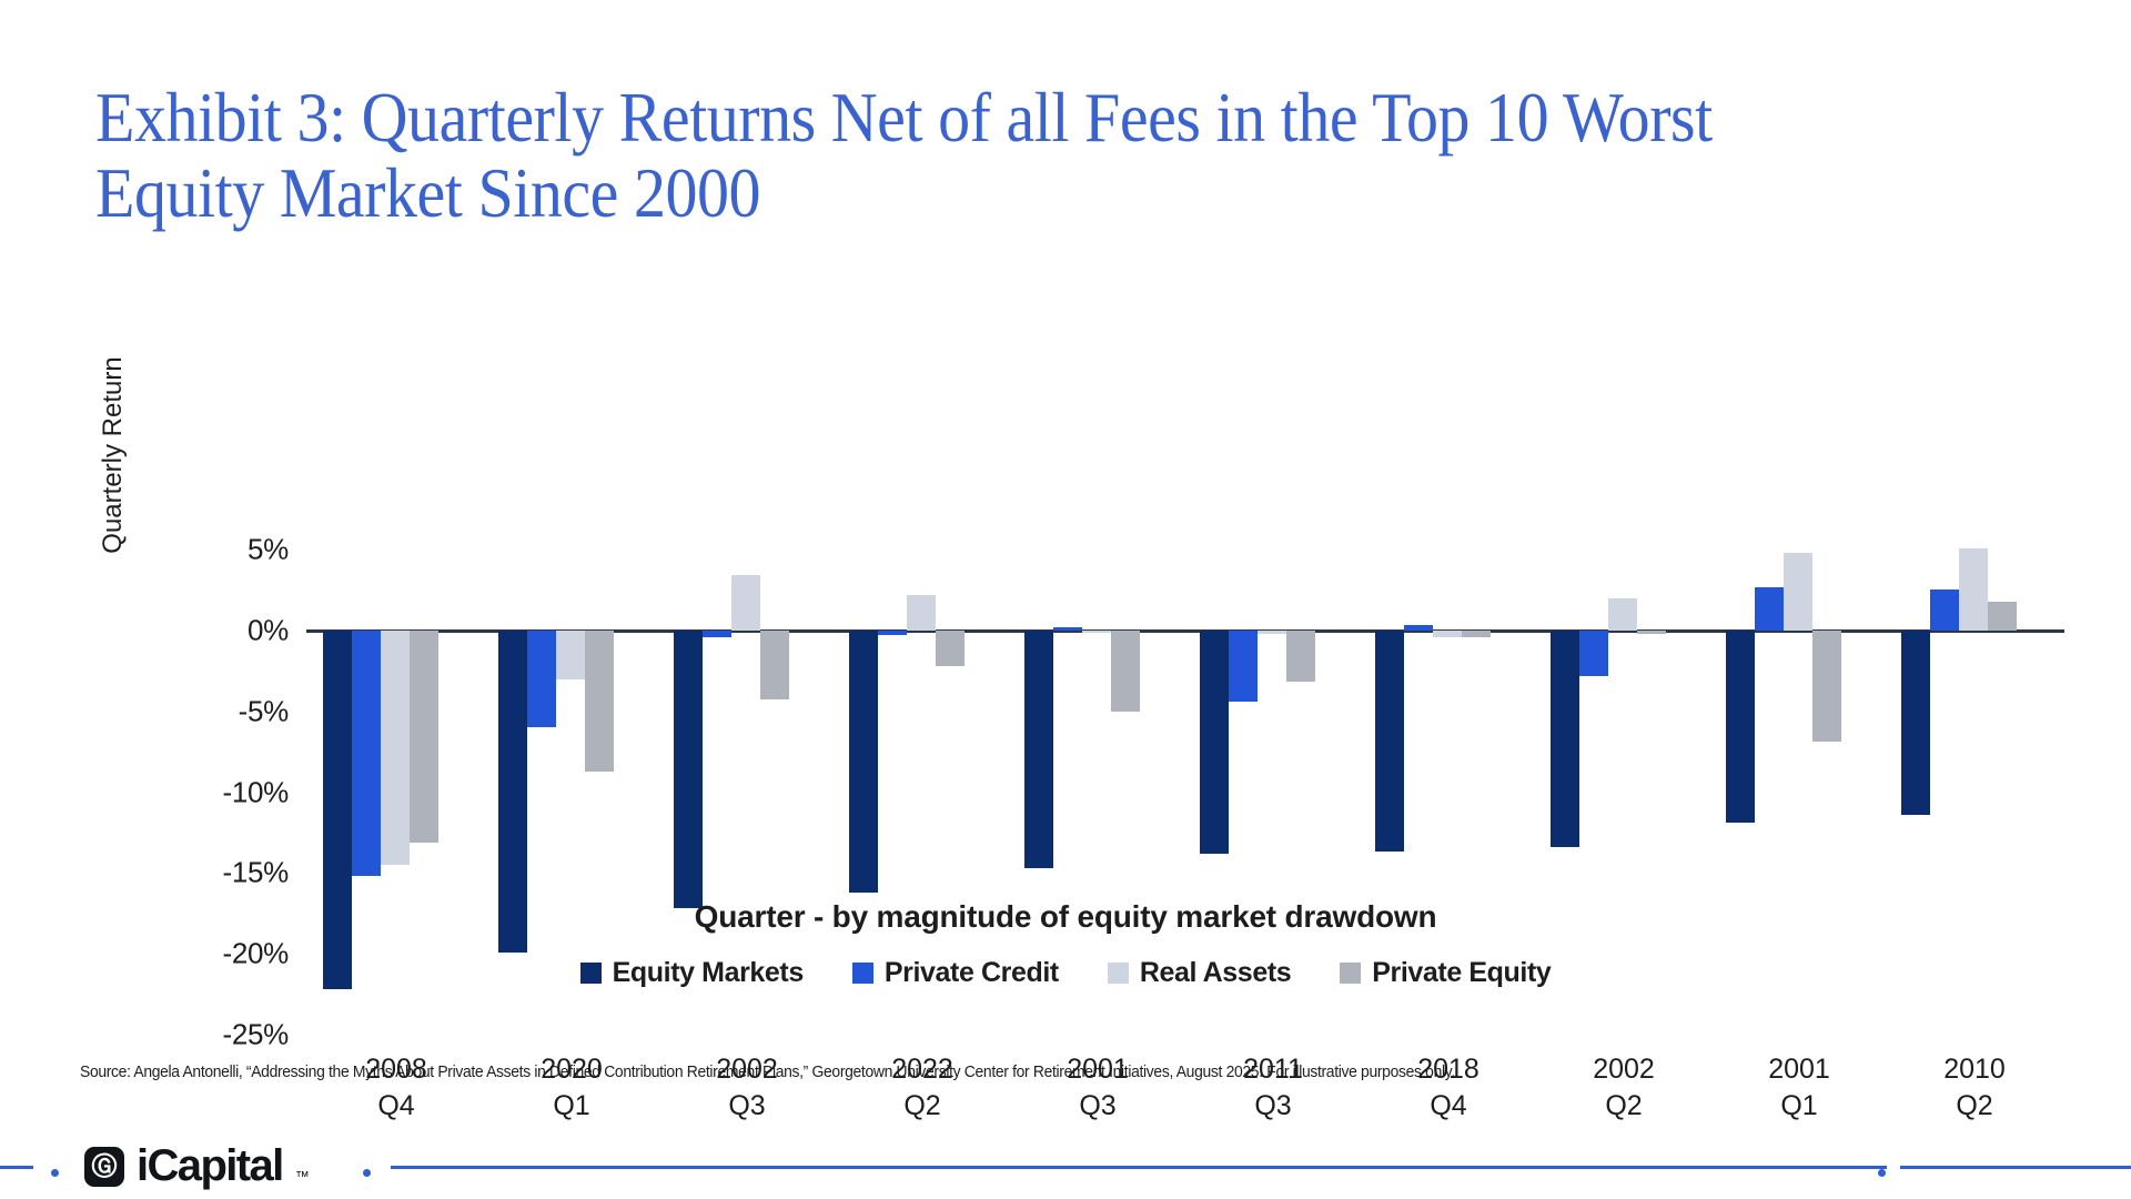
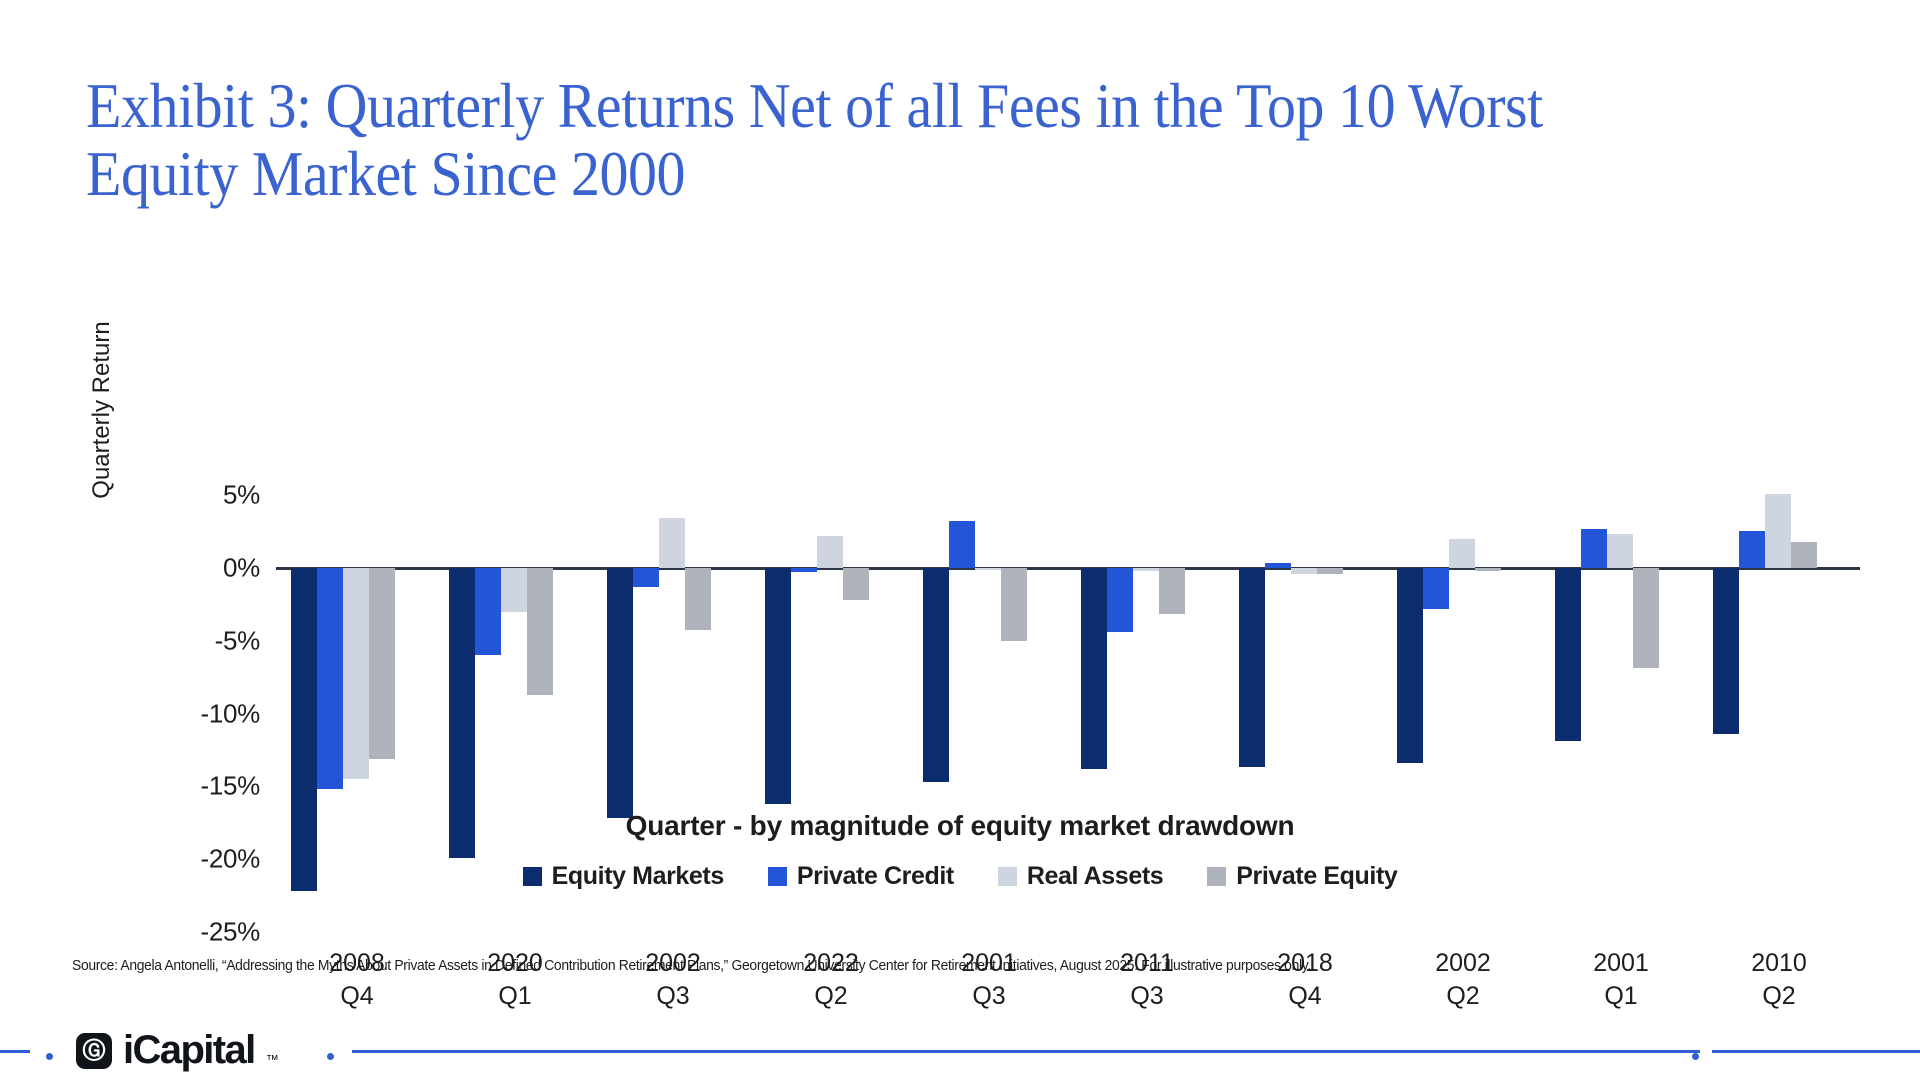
Private Credit/2002 Q3: -0.4% -> -1.3%
Private Credit/2001 Q3: 0.2% -> 3.2%
Real Assets/2001 Q1: 4.8% -> 2.3%
